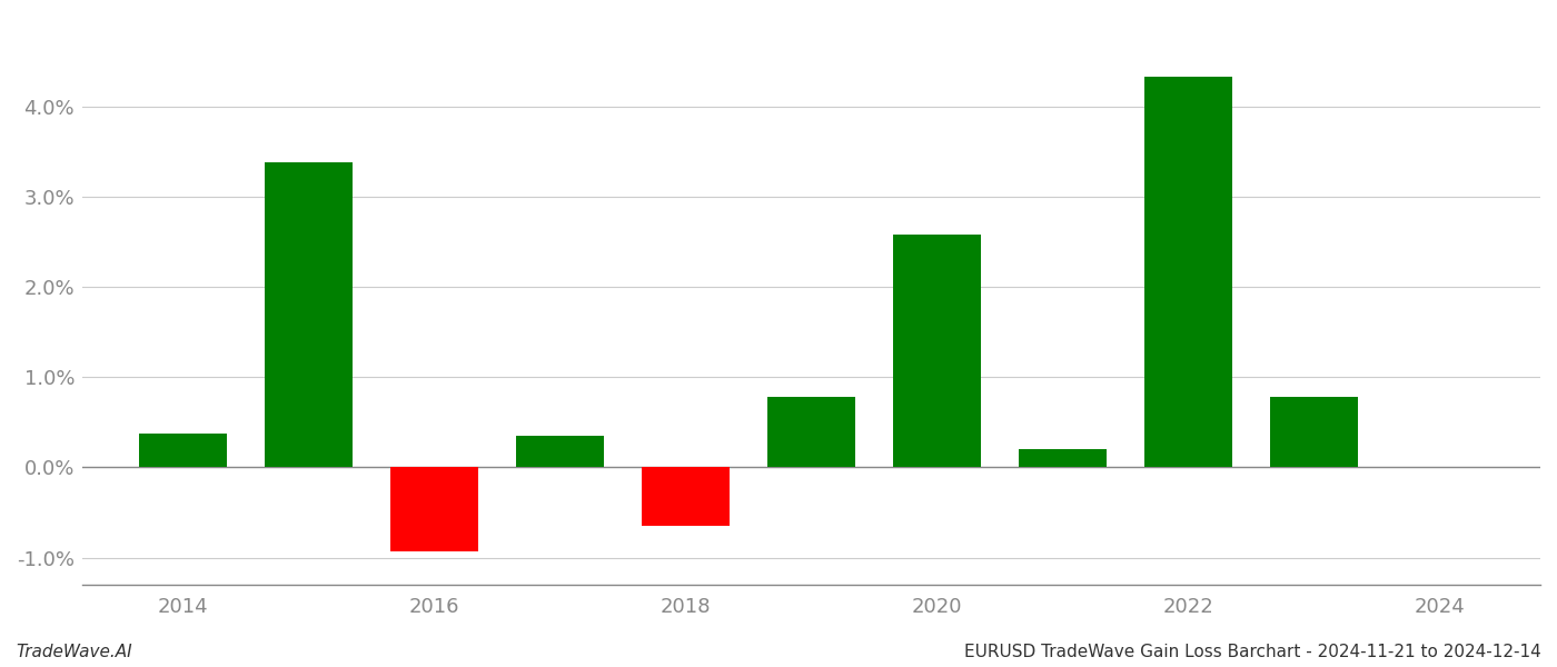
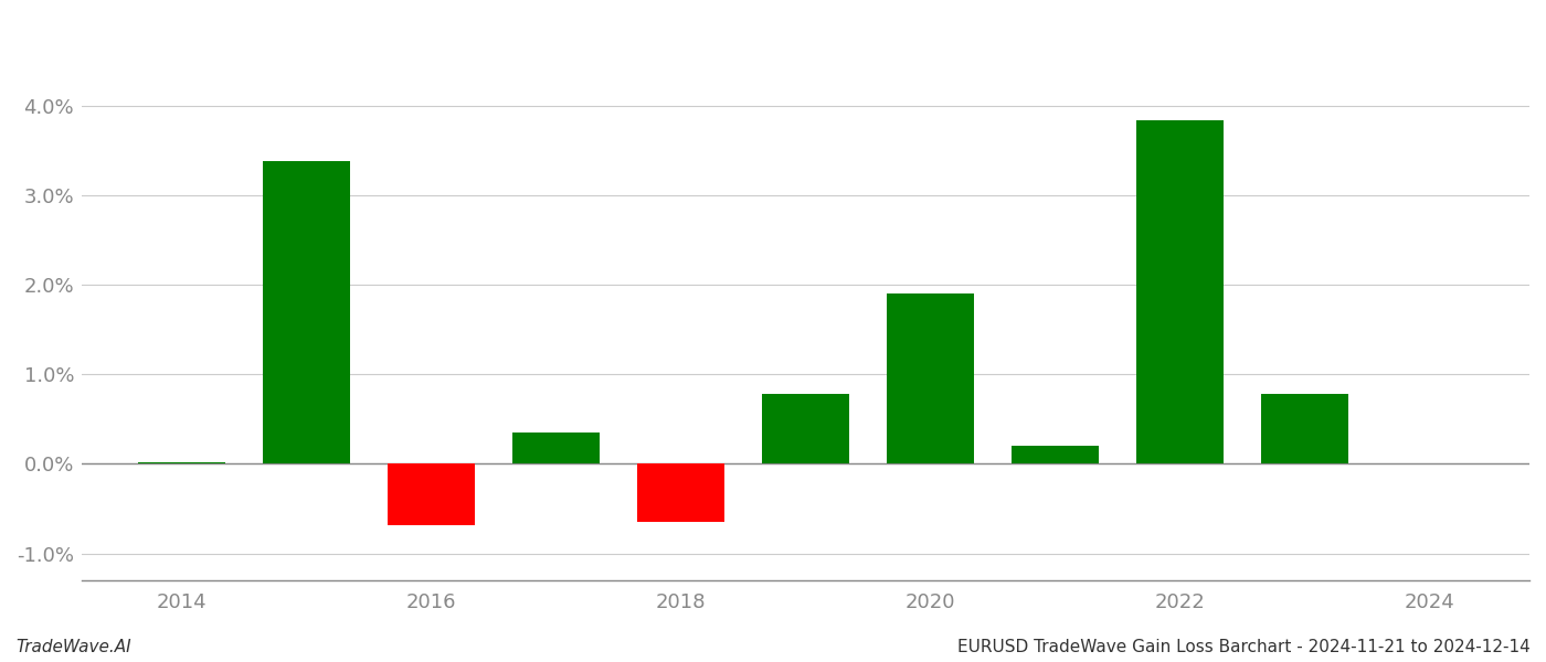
2014: 0.38% -> 0.02%
2016: -0.93% -> -0.68%
2020: 2.58% -> 1.90%
2022: 4.33% -> 3.84%
